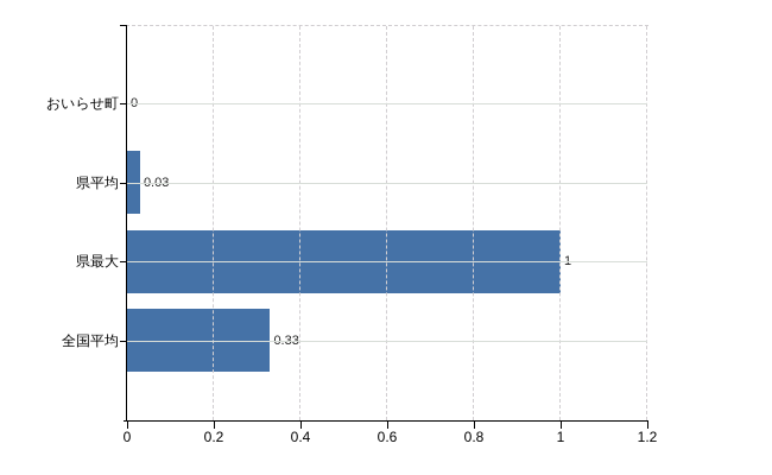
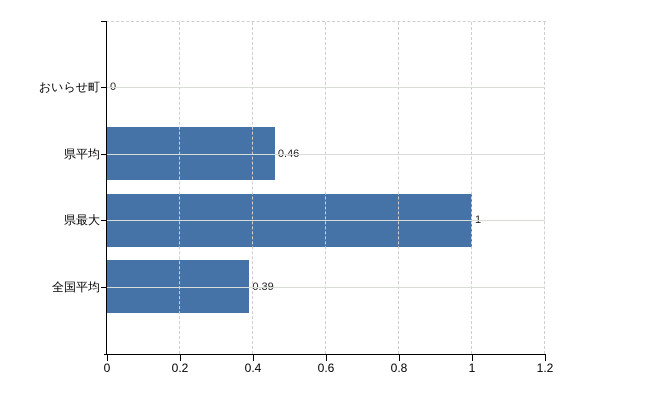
県平均: 0.03 -> 0.46
全国平均: 0.33 -> 0.39
